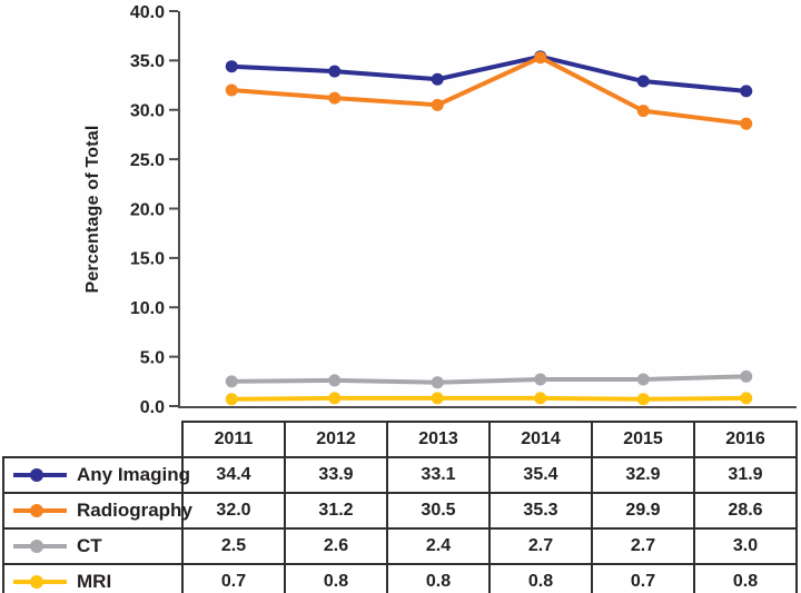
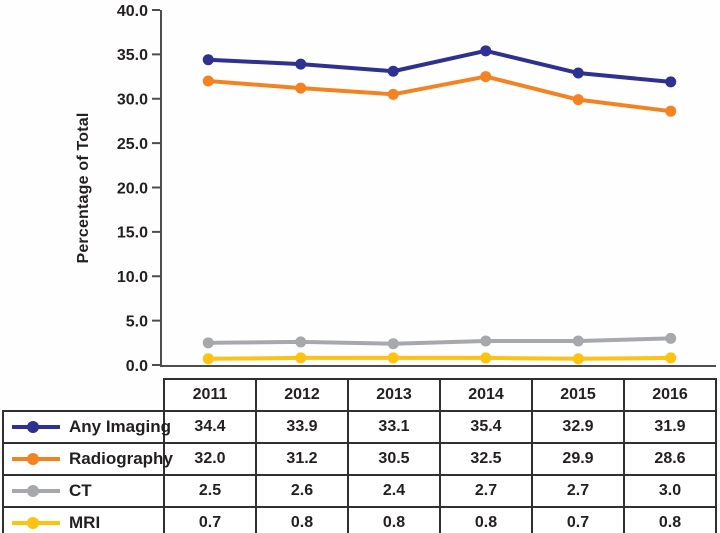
Radiography/2014: 35.3 -> 32.5
